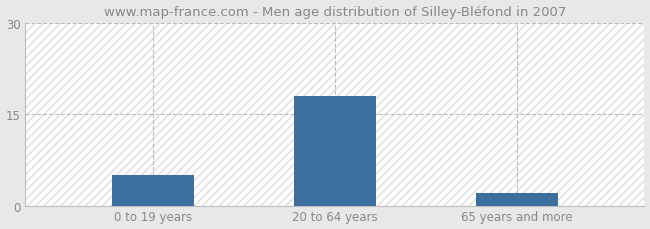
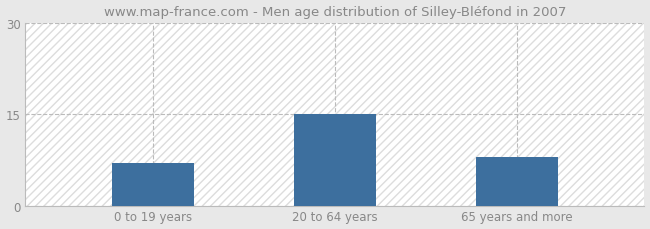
0 to 19 years: 5 -> 7
20 to 64 years: 18 -> 15
65 years and more: 2 -> 8
